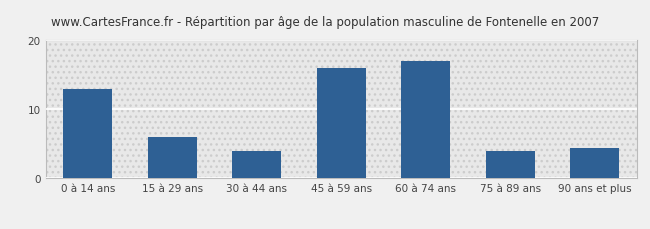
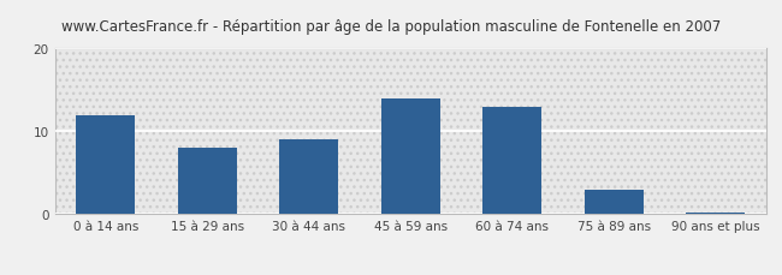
0 à 14 ans: 13.0 -> 12.0
15 à 29 ans: 6.0 -> 8.0
30 à 44 ans: 4.0 -> 9.0
45 à 59 ans: 16.0 -> 14.0
60 à 74 ans: 17.0 -> 13.0
75 à 89 ans: 4.0 -> 3.0
90 ans et plus: 4.4 -> 0.2
